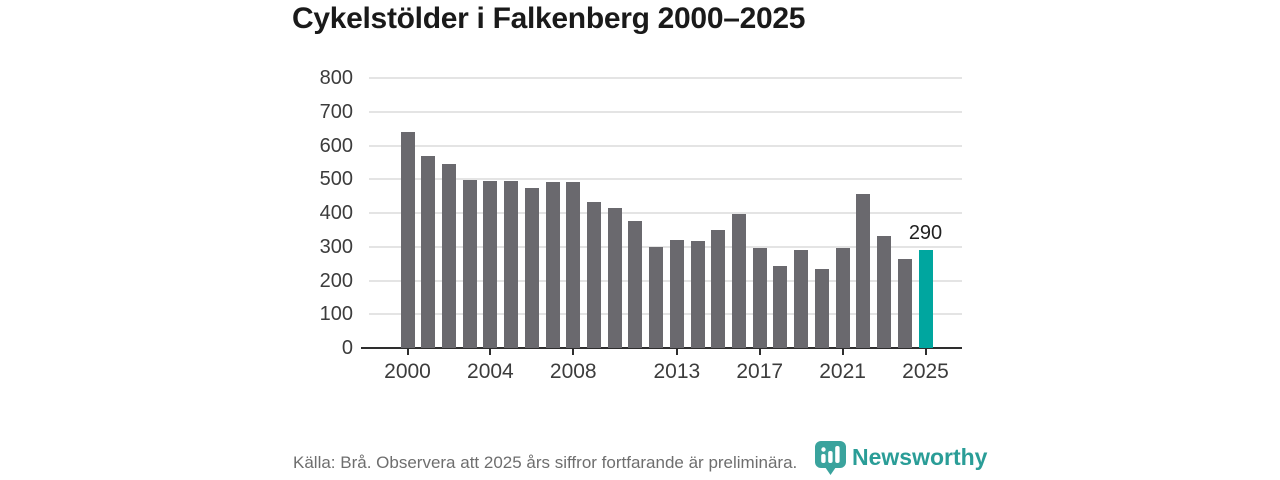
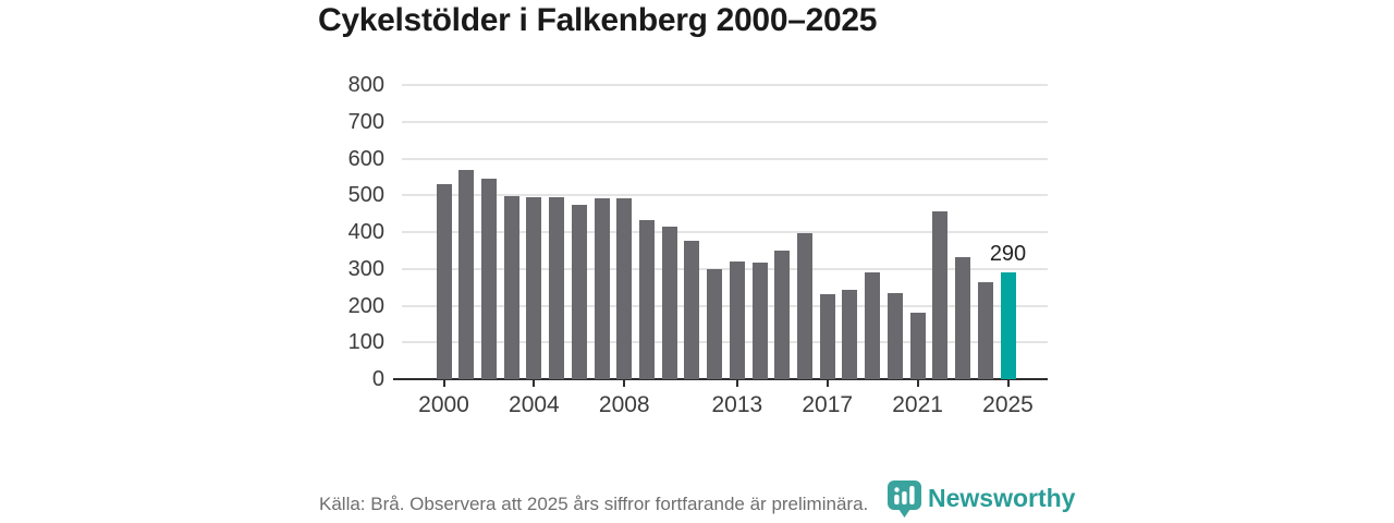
2000: 640 -> 530
2017: 300 -> 230
2021: 300 -> 180
